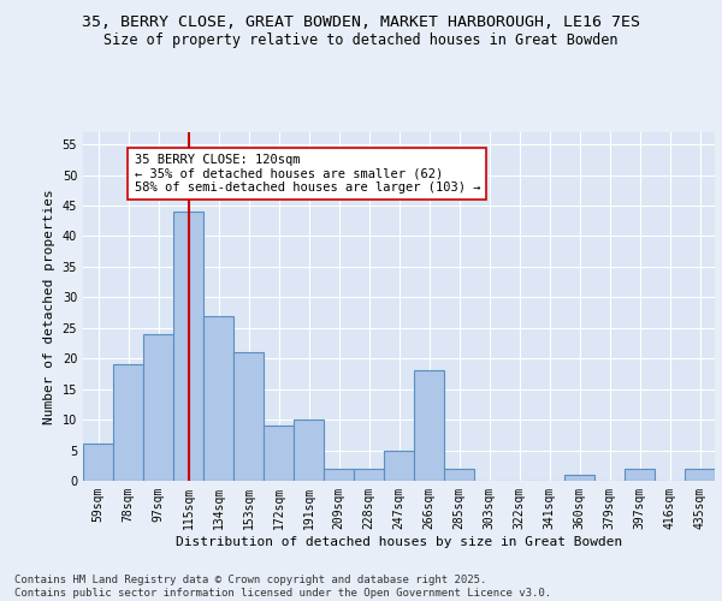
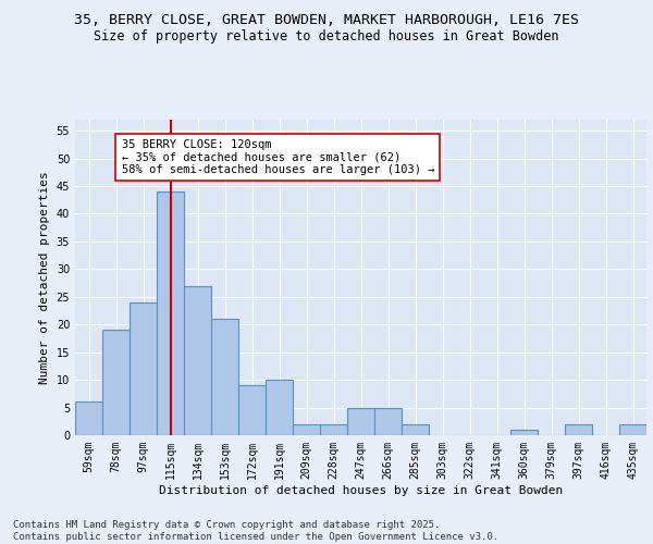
266sqm: 18 -> 5
